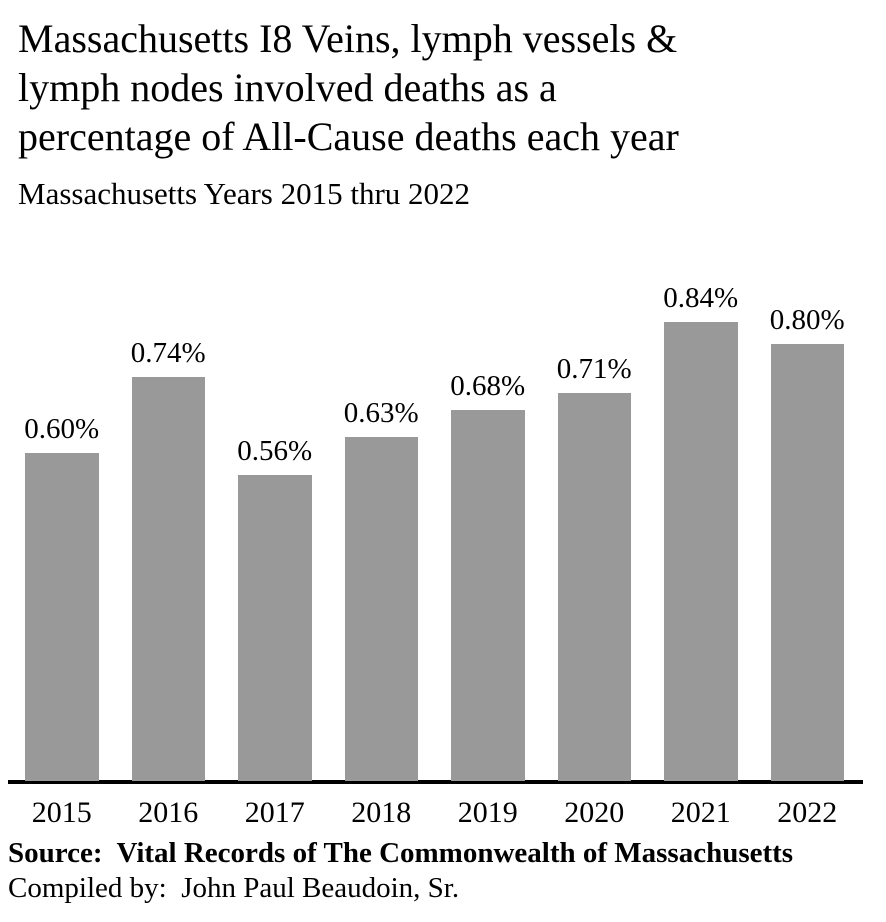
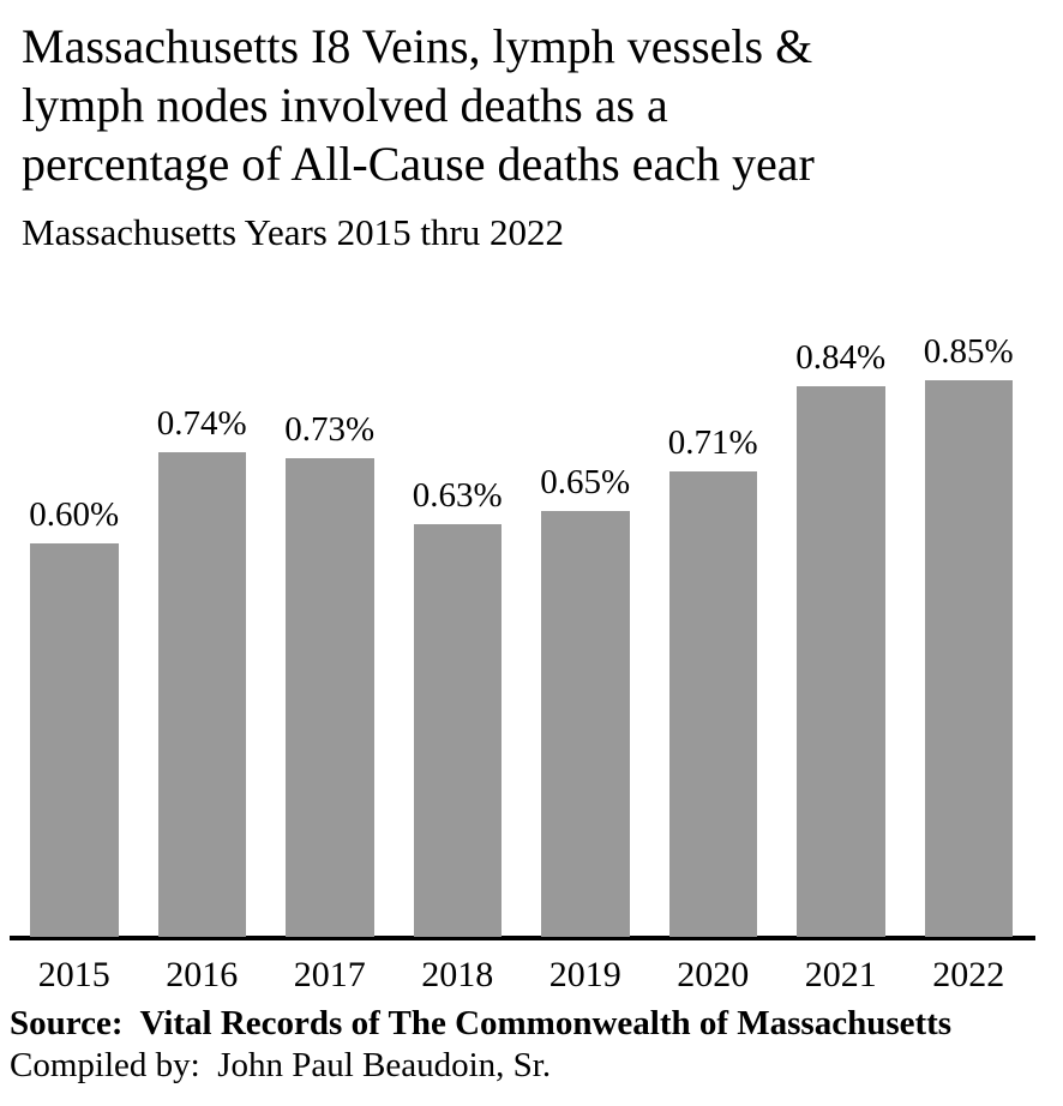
2017: 0.56% -> 0.73%
2019: 0.68% -> 0.65%
2022: 0.80% -> 0.85%
